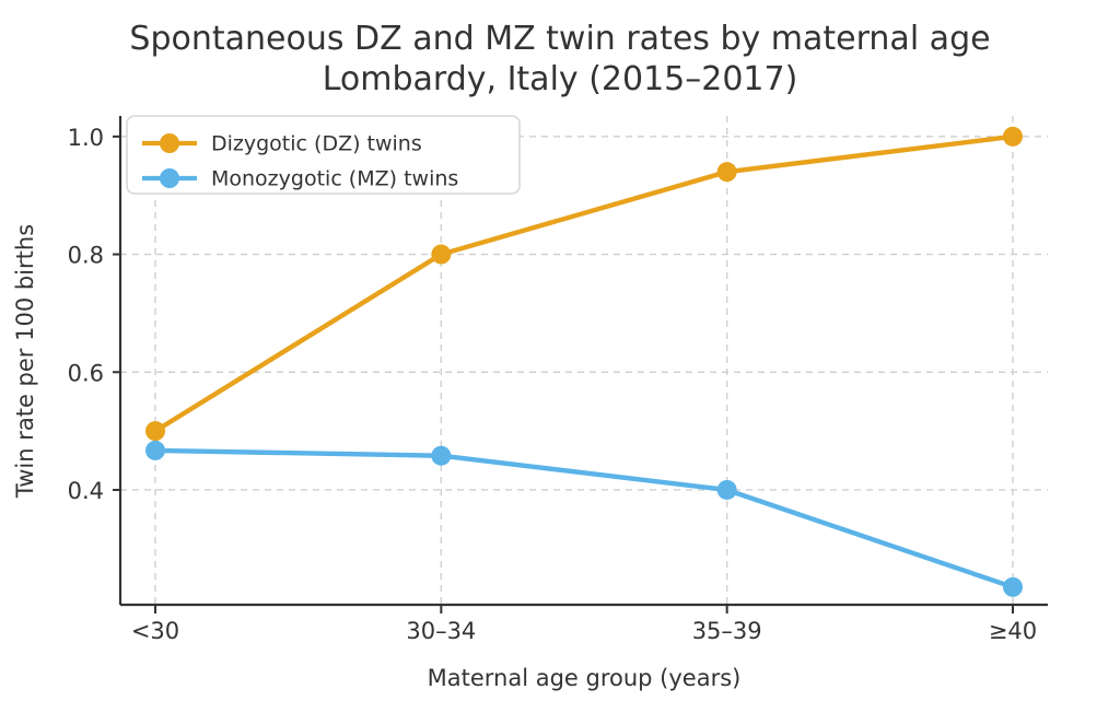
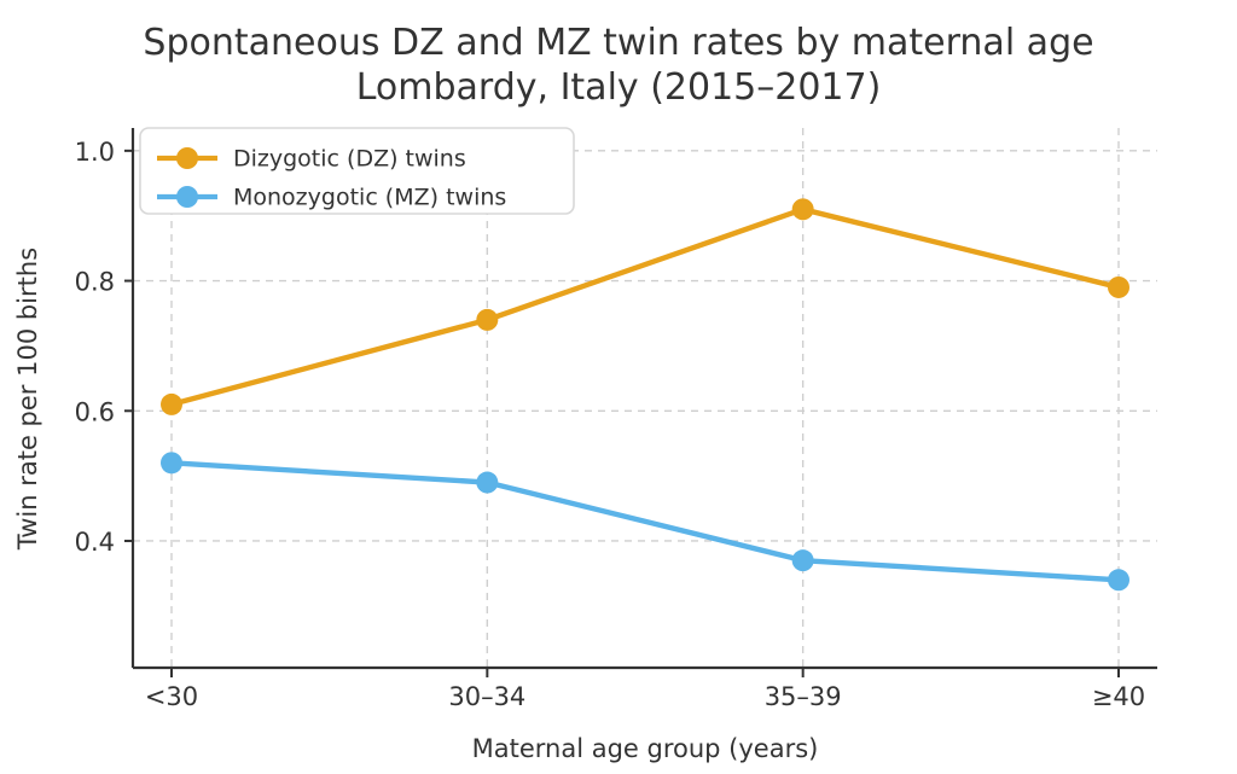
Dizygotic (DZ) twins/<30: 0.50 -> 0.61
Monozygotic (MZ) twins/<30: 0.47 -> 0.52
Dizygotic (DZ) twins/30–34: 0.80 -> 0.74
Monozygotic (MZ) twins/30–34: 0.46 -> 0.49
Dizygotic (DZ) twins/35–39: 0.94 -> 0.91
Monozygotic (MZ) twins/35–39: 0.40 -> 0.37
Dizygotic (DZ) twins/≥40: 1.00 -> 0.79
Monozygotic (MZ) twins/≥40: 0.23 -> 0.34
